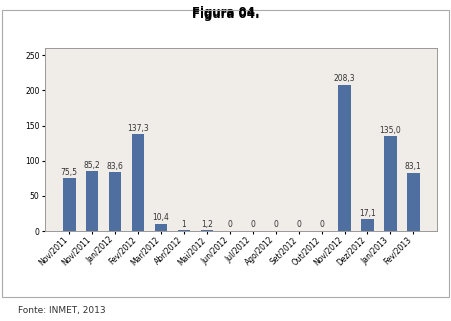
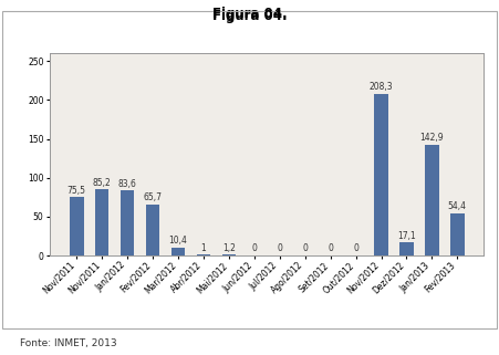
Fev/2012: 137,3 -> 65,7
Jan/2013: 135,0 -> 142,9
Fev/2013: 83,1 -> 54,4
